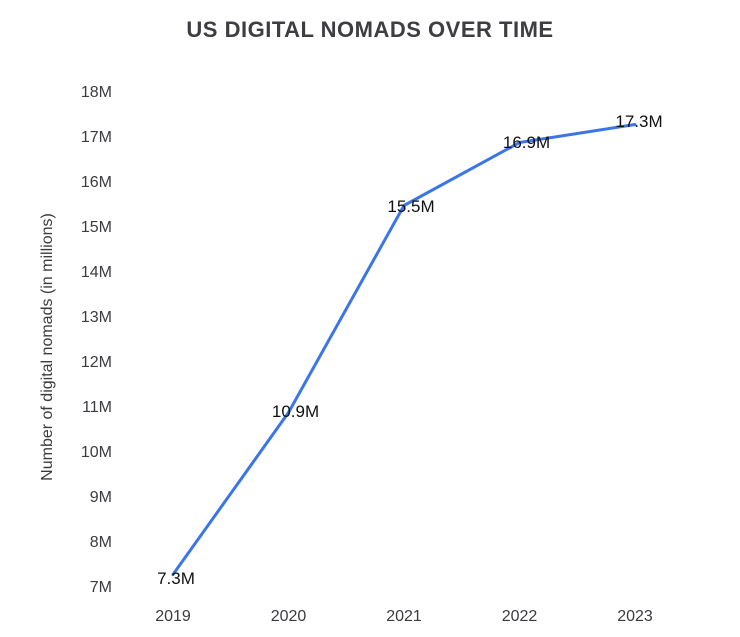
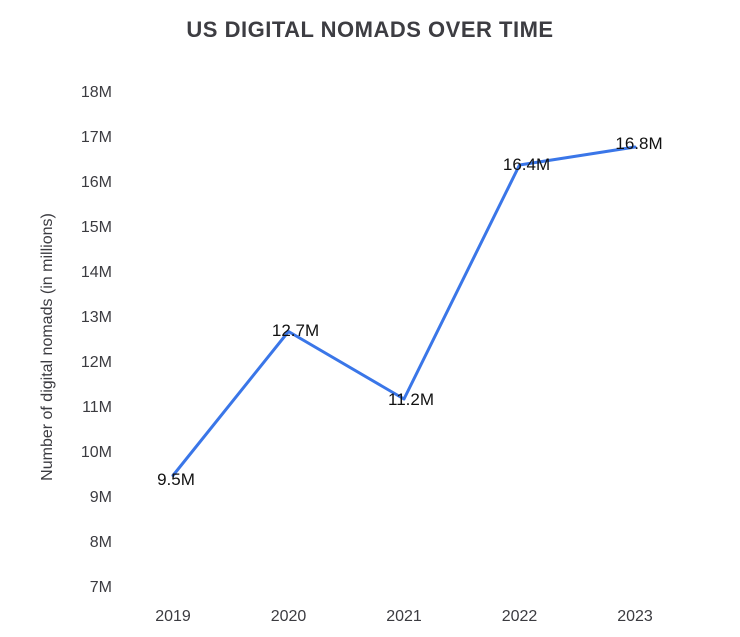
2019: 7.3M -> 9.5M
2020: 10.9M -> 12.7M
2021: 15.5M -> 11.2M
2022: 16.9M -> 16.4M
2023: 17.3M -> 16.8M
